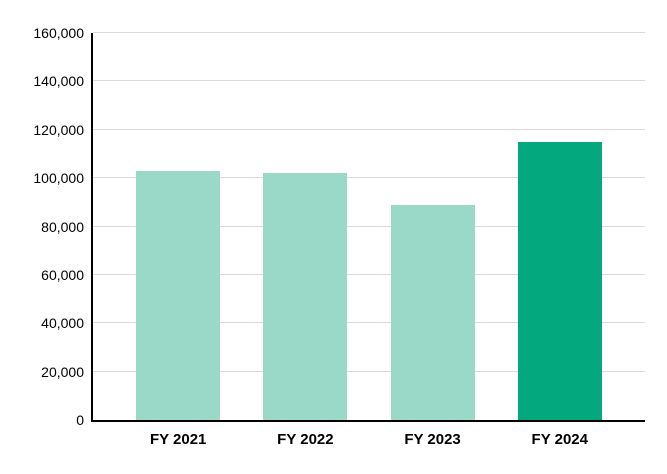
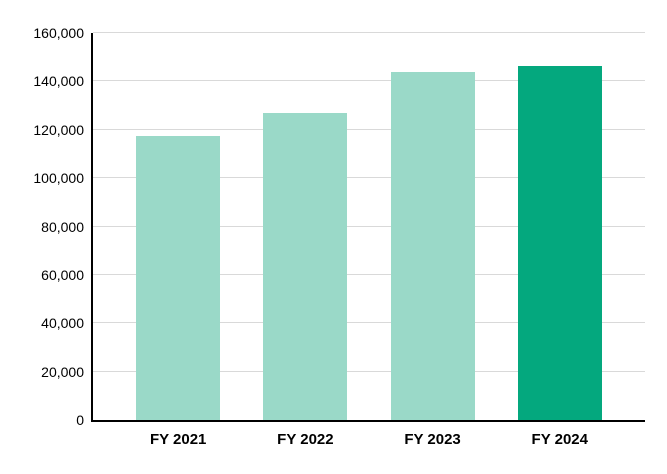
FY 2021: 103000 -> 118000
FY 2022: 102000 -> 127000
FY 2023: 89000 -> 144000
FY 2024: 115000 -> 146000
